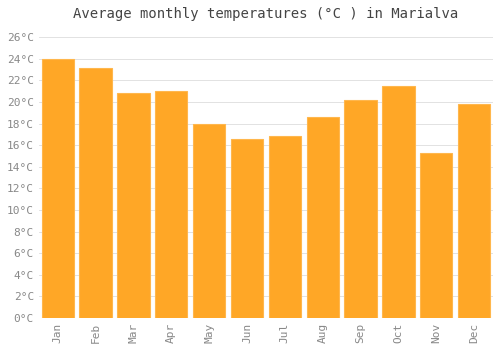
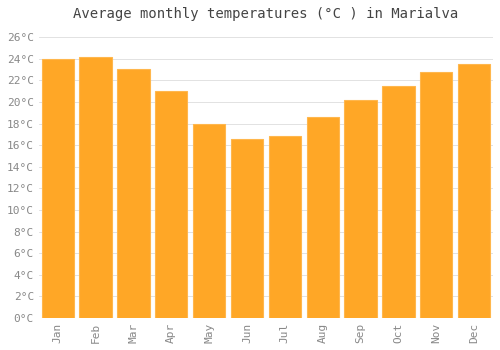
Feb: 23.1°C -> 24.2°C
Mar: 20.8°C -> 23.0°C
Nov: 15.3°C -> 22.8°C
Dec: 19.8°C -> 23.5°C
